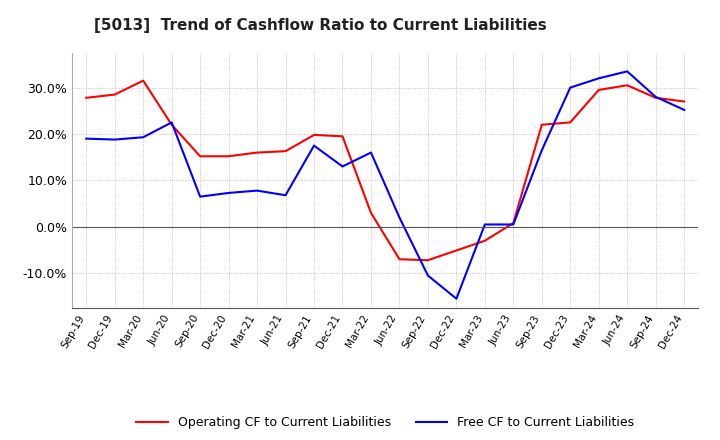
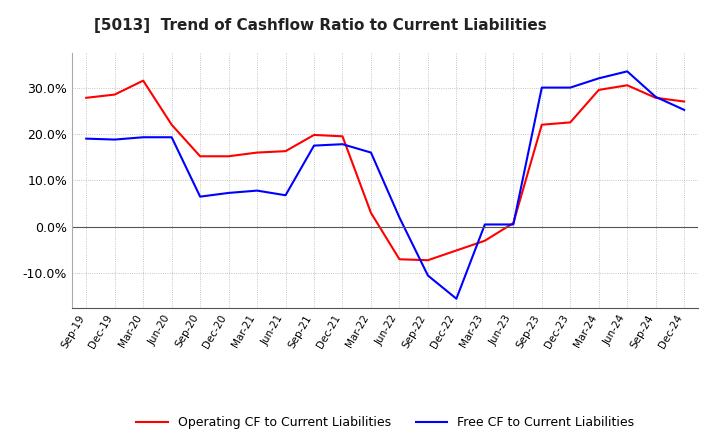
Free CF to Current Liabilities/Jun-20: 22.5% -> 19.3%
Free CF to Current Liabilities/Dec-21: 13.0% -> 17.8%
Free CF to Current Liabilities/Sep-23: 16.5% -> 30.0%
